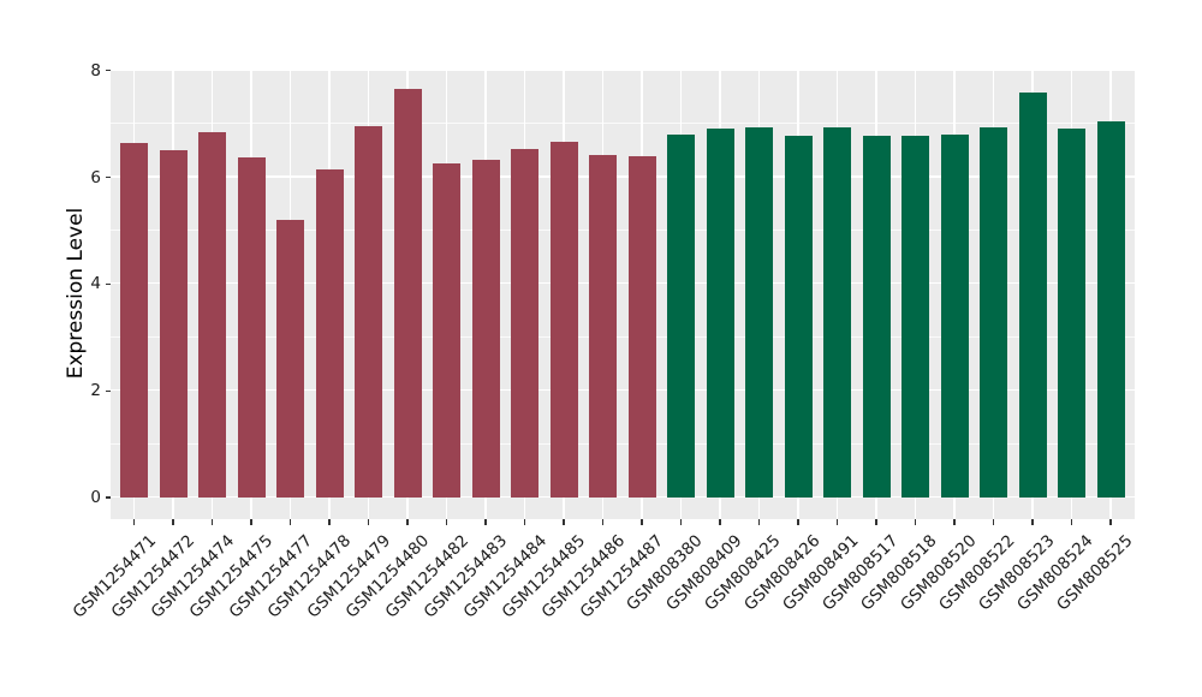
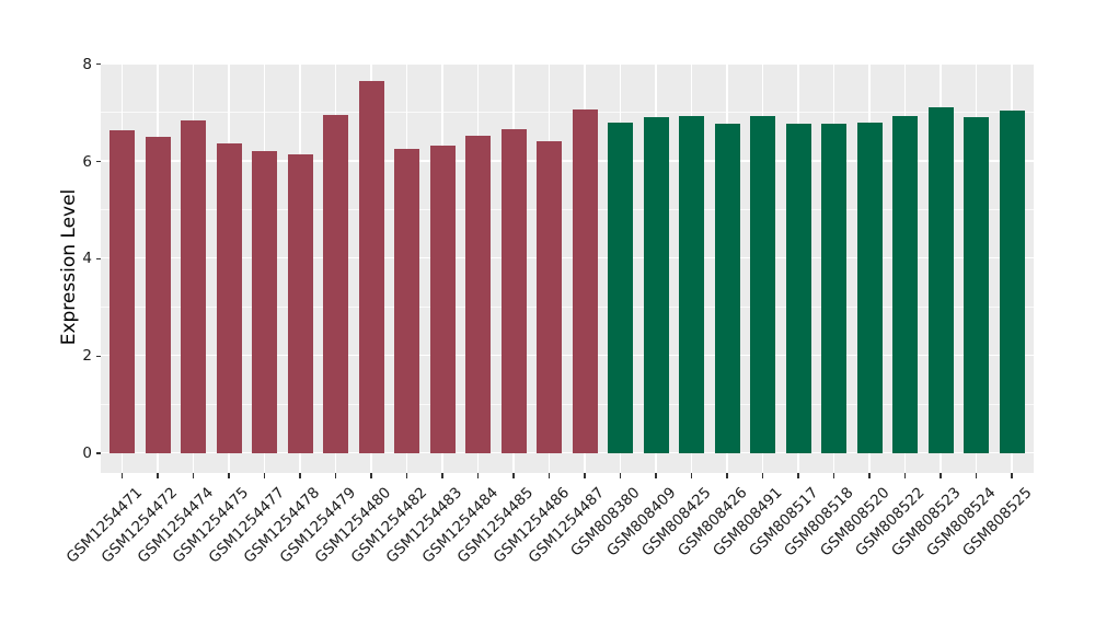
GSM1254477: 5.2 -> 6.2
GSM1254487: 6.4 -> 7.1
GSM808523: 7.6 -> 7.1
